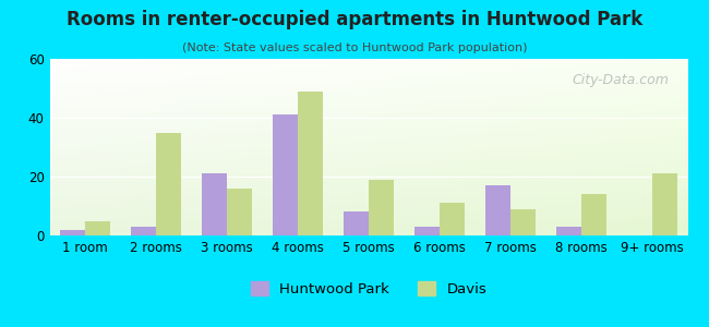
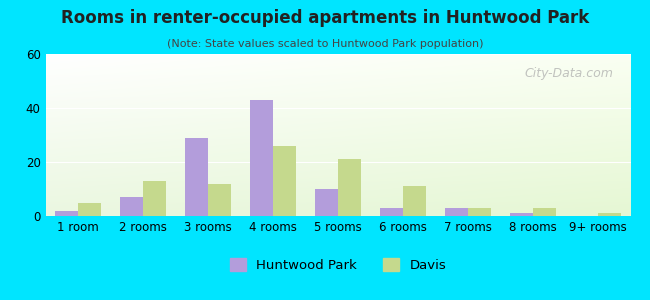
Huntwood Park/2 rooms: 3 -> 7
Davis/2 rooms: 35 -> 13
Huntwood Park/3 rooms: 21 -> 29
Davis/3 rooms: 16 -> 12
Huntwood Park/4 rooms: 41 -> 43
Davis/4 rooms: 49 -> 26
Huntwood Park/5 rooms: 8 -> 10
Davis/5 rooms: 19 -> 21
Huntwood Park/7 rooms: 17 -> 3
Davis/7 rooms: 9 -> 3
Huntwood Park/8 rooms: 3 -> 1
Davis/8 rooms: 14 -> 3
Davis/9+ rooms: 21 -> 1
